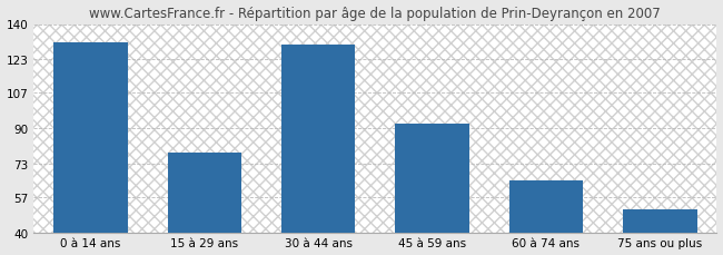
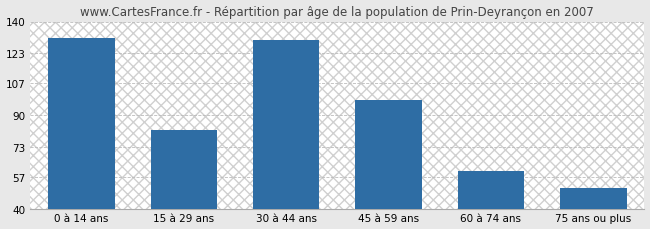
15 à 29 ans: 78 -> 82
45 à 59 ans: 92 -> 98
60 à 74 ans: 65 -> 60
